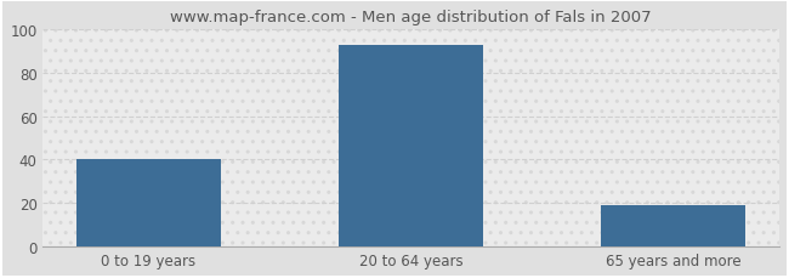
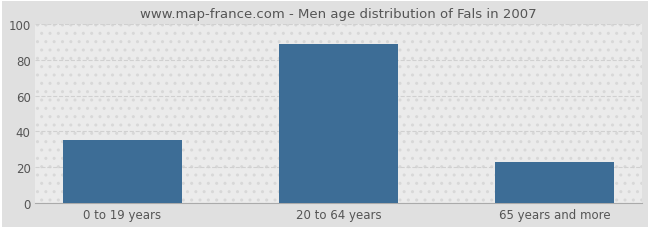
0 to 19 years: 40 -> 35
20 to 64 years: 93 -> 89
65 years and more: 19 -> 23
